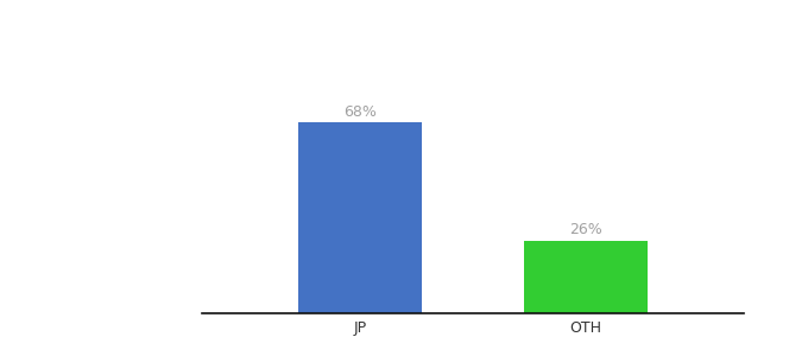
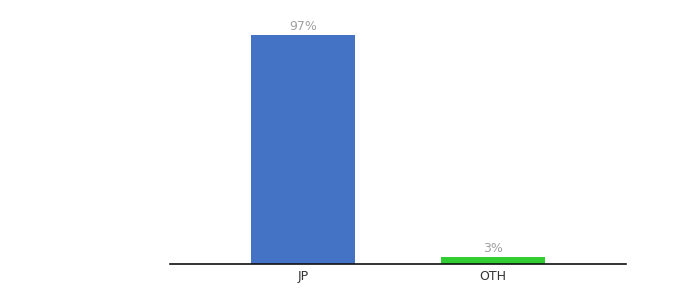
JP: 68% -> 97%
OTH: 26% -> 3%
